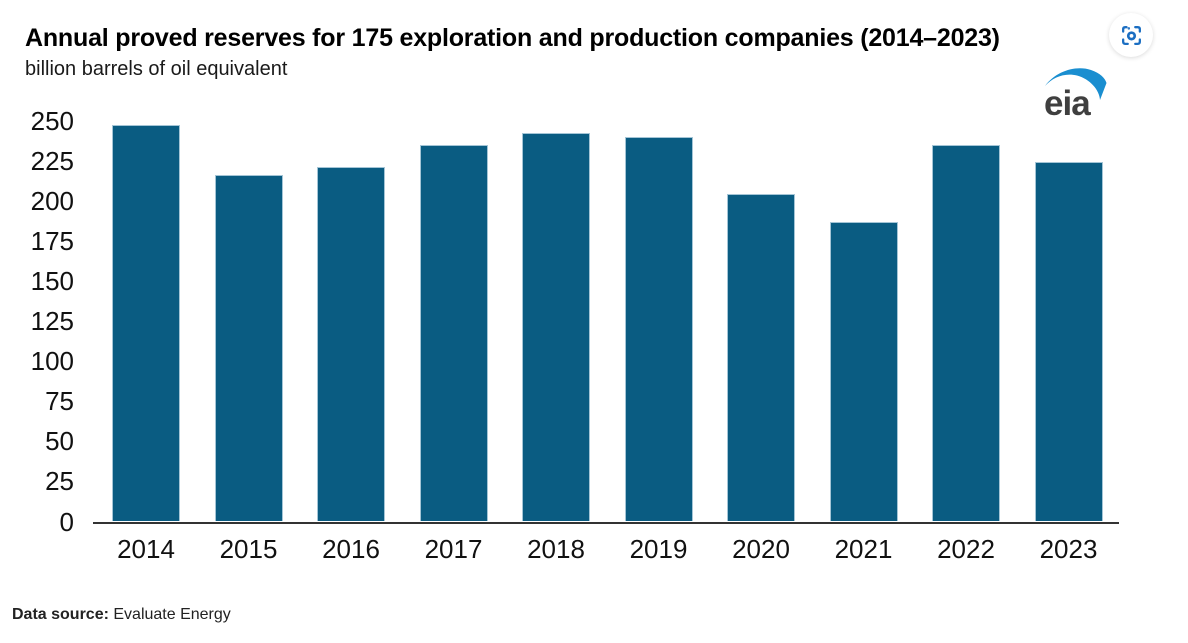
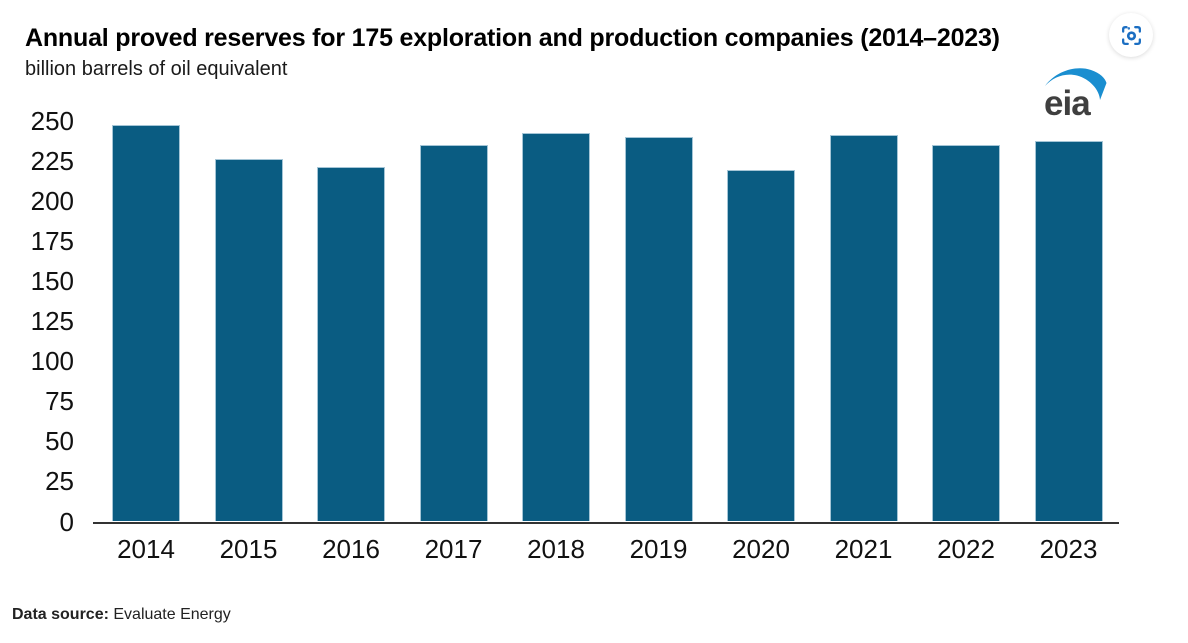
2015: 216 -> 226
2020: 204 -> 219
2021: 187 -> 241
2023: 224 -> 237
